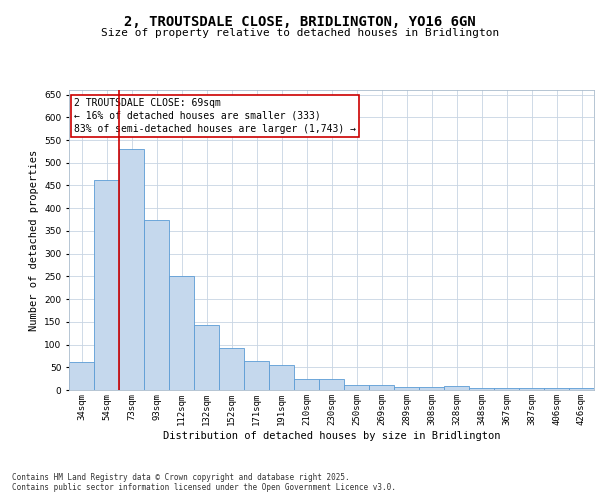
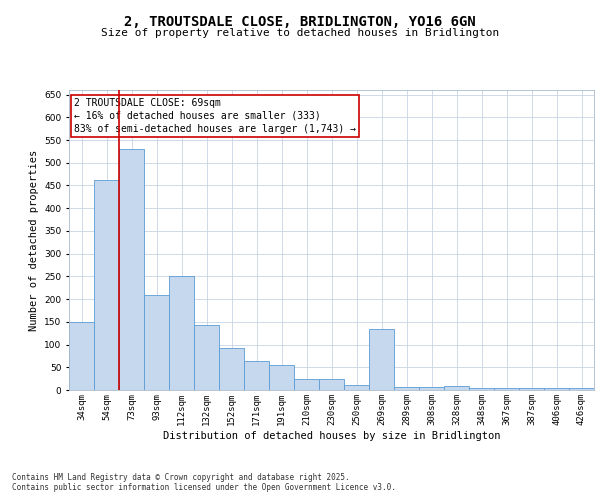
34sqm: 62 -> 150
93sqm: 375 -> 210
269sqm: 10 -> 135
